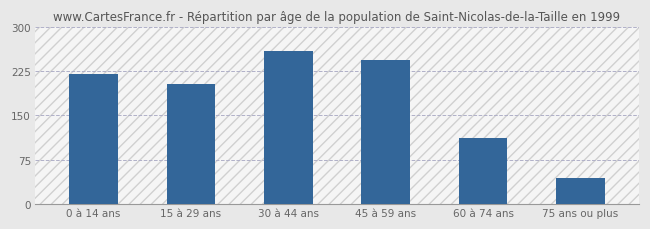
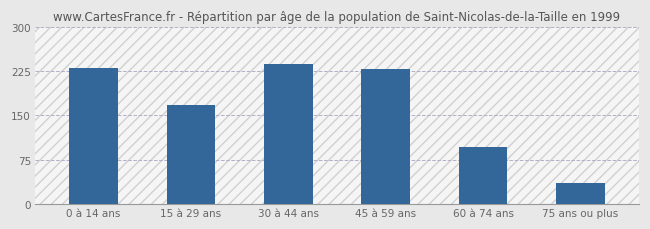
0 à 14 ans: 220 -> 230
15 à 29 ans: 204 -> 168
30 à 44 ans: 260 -> 238
45 à 59 ans: 244 -> 228
60 à 74 ans: 112 -> 97
75 ans ou plus: 44 -> 35
